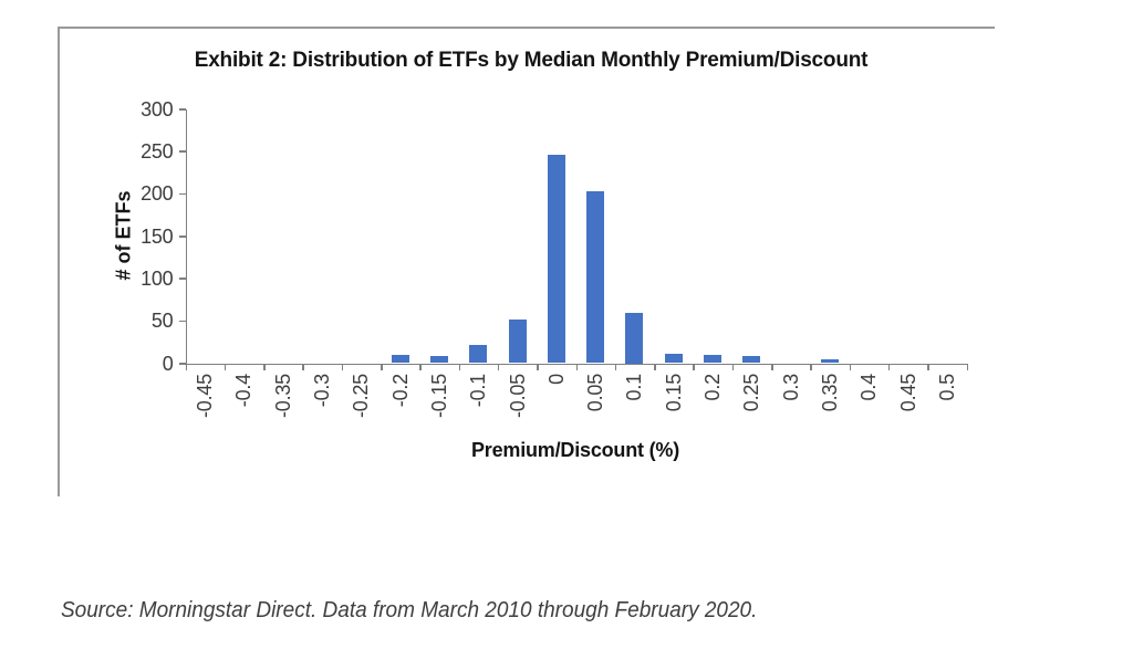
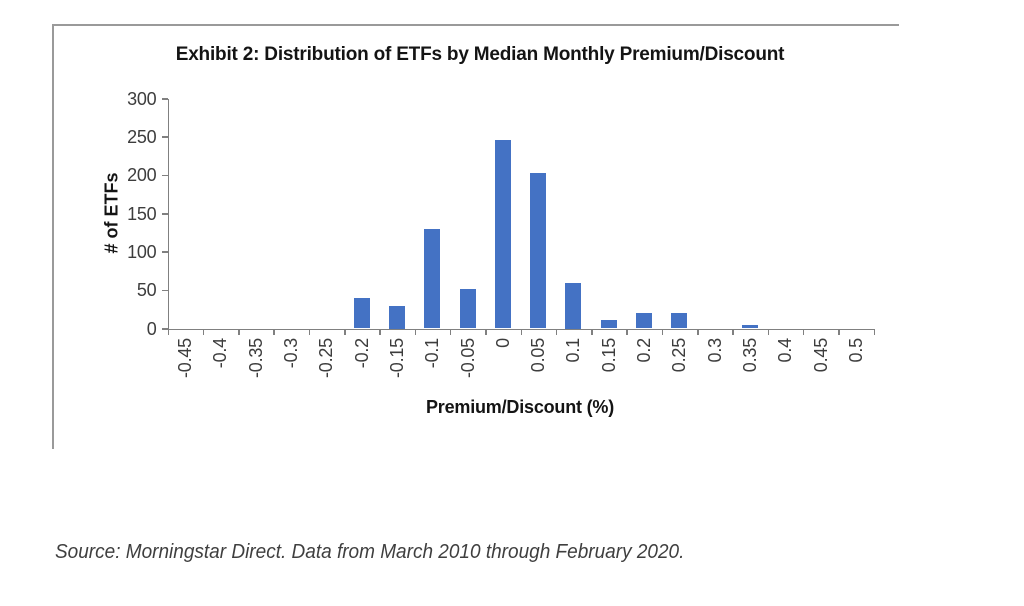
-0.2: 10 -> 40
-0.15: 10 -> 30
-0.1: 20 -> 130
0.2: 10 -> 20
0.25: 10 -> 20
